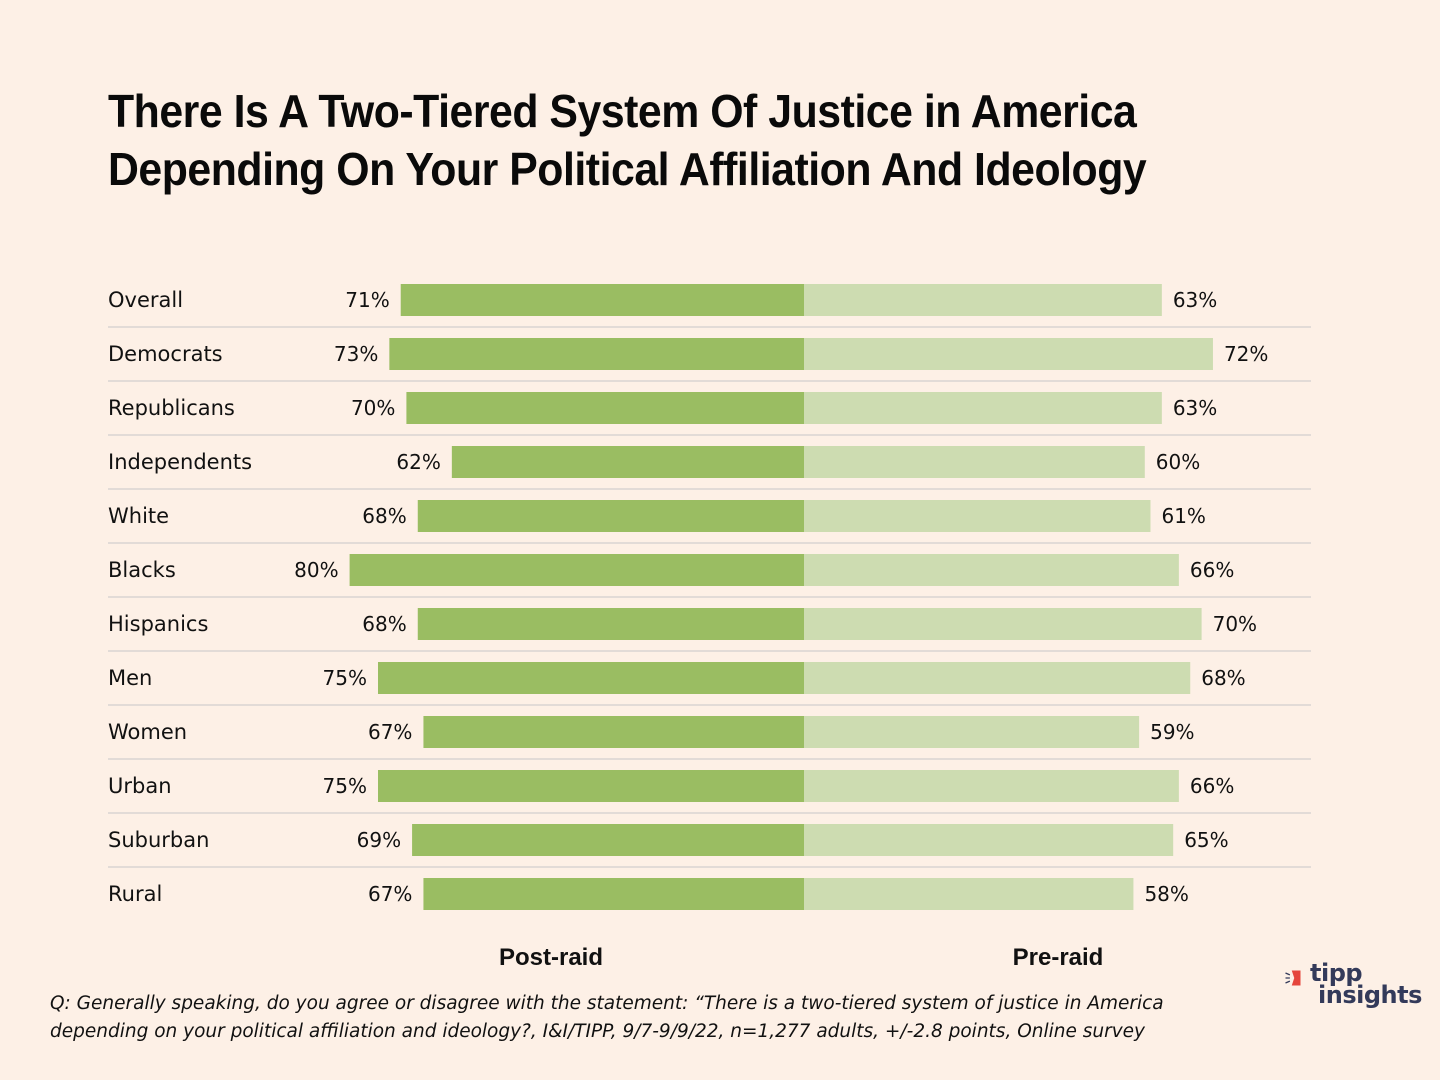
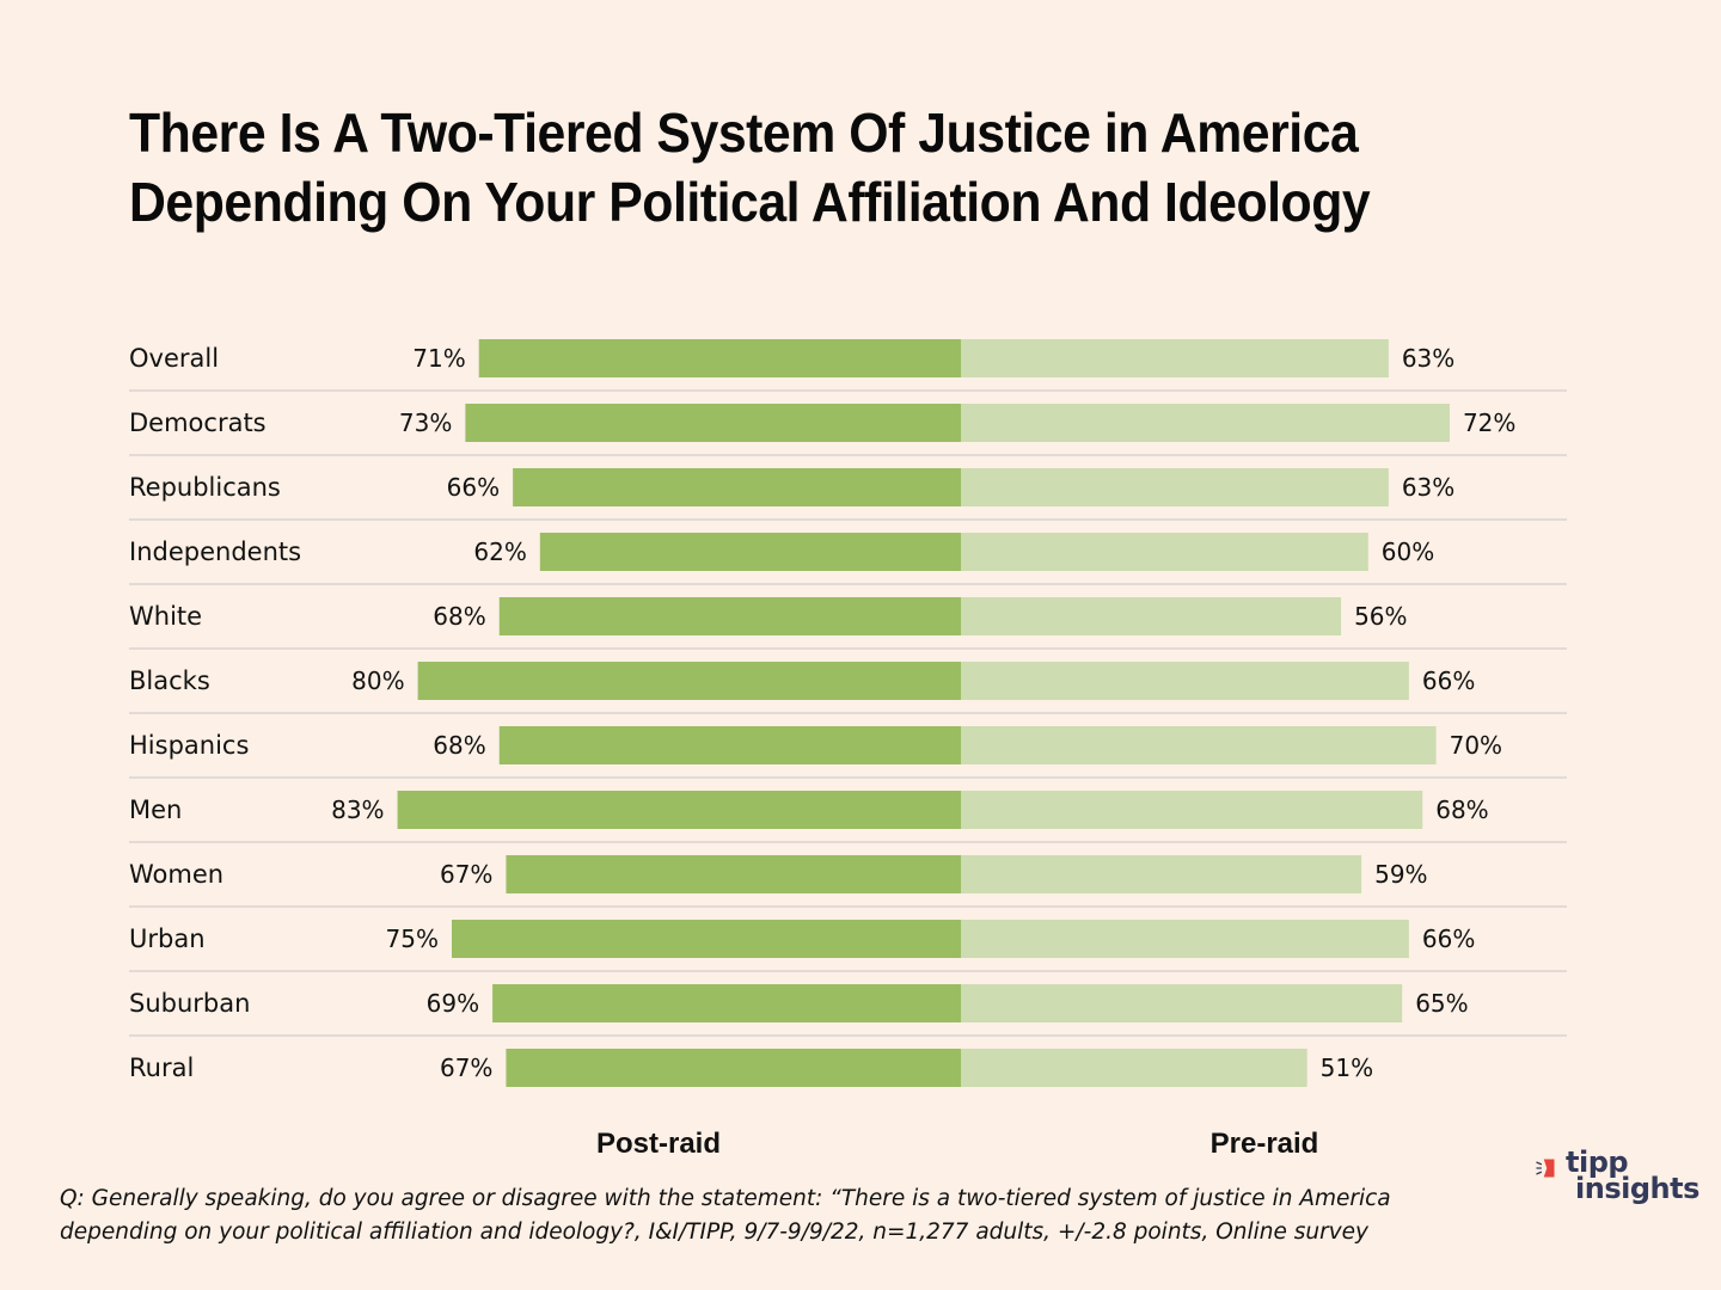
Post-raid/Republicans: 70% -> 66%
Pre-raid/White: 61% -> 56%
Post-raid/Men: 75% -> 83%
Pre-raid/Rural: 58% -> 51%
